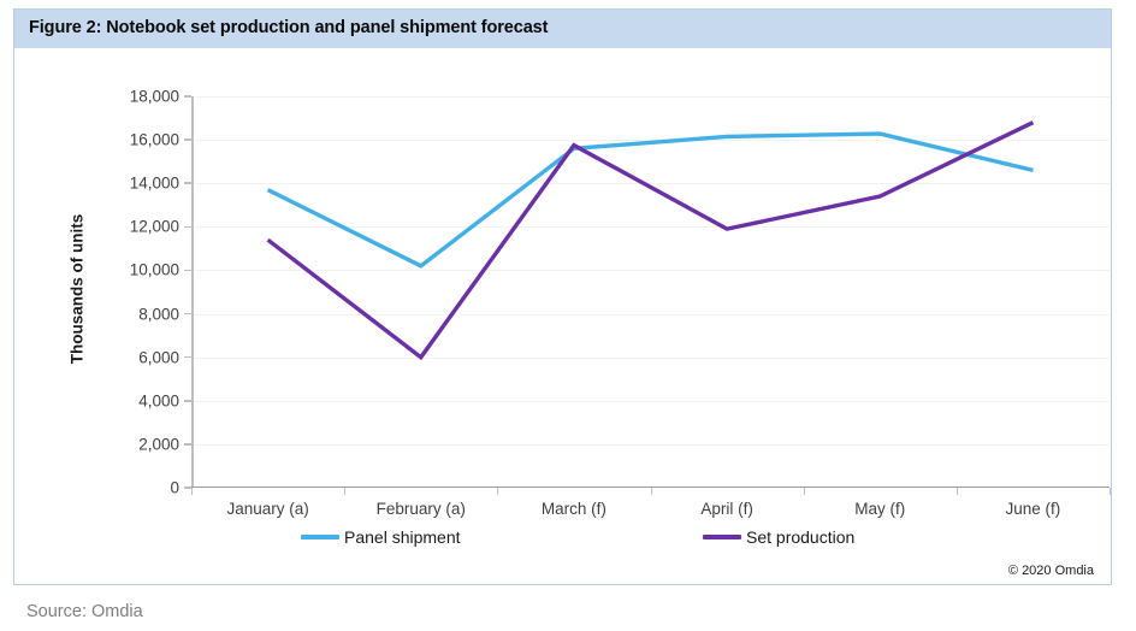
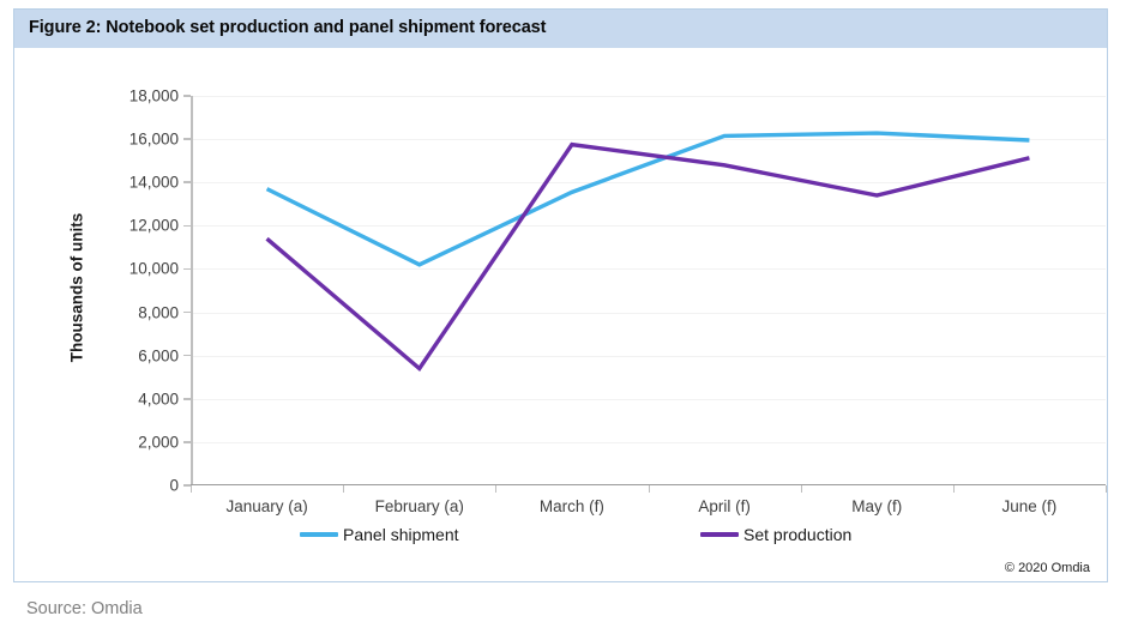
Set production/February (a): 6000 -> 5400
Panel shipment/March (f): 15600 -> 13600
Set production/April (f): 11900 -> 14800
Panel shipment/June (f): 14600 -> 16000
Set production/June (f): 16800 -> 15100
